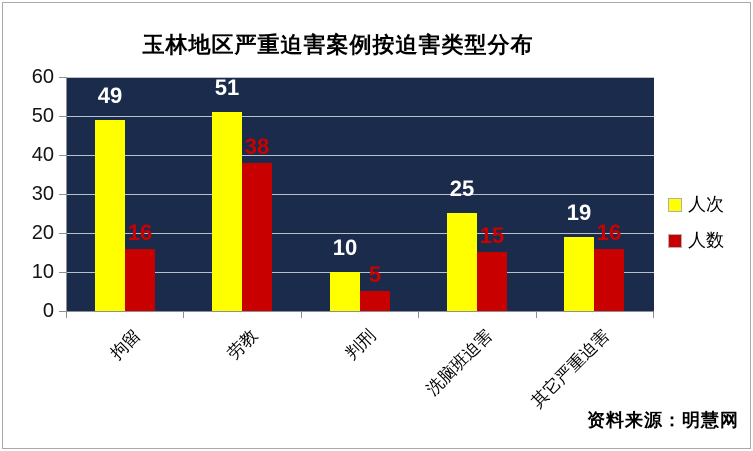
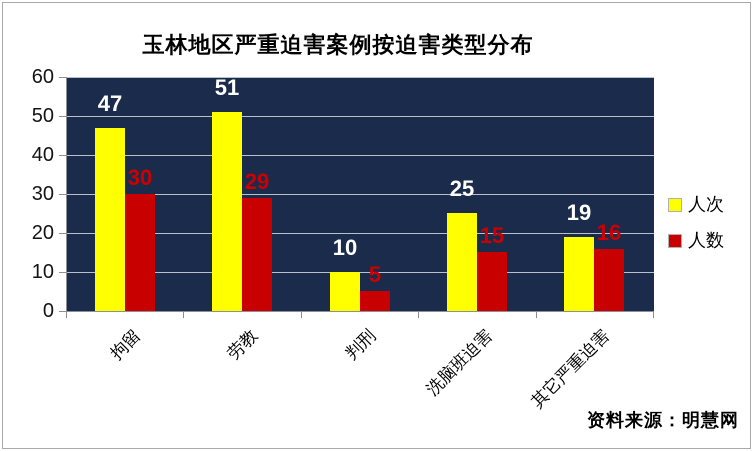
人次/拘留: 49 -> 47
人数/拘留: 16 -> 30
人数/劳教: 38 -> 29
